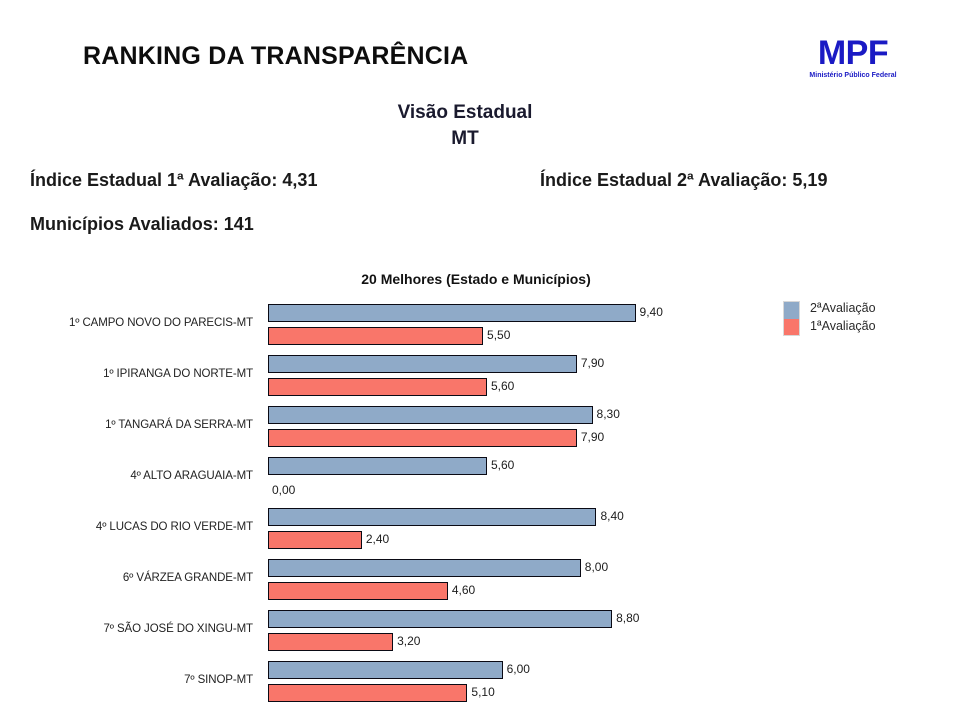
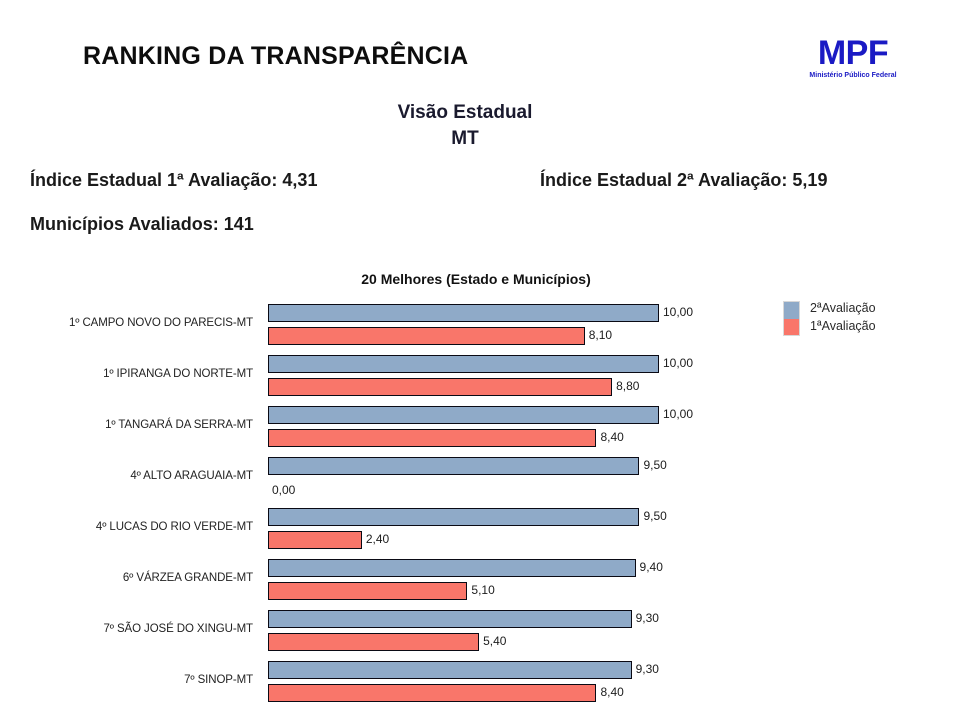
2ªAvaliação/1º CAMPO NOVO DO PARECIS-MT: 9,40 -> 10,00
1ªAvaliação/1º CAMPO NOVO DO PARECIS-MT: 5,50 -> 8,10
2ªAvaliação/1º IPIRANGA DO NORTE-MT: 7,90 -> 10,00
1ªAvaliação/1º IPIRANGA DO NORTE-MT: 5,60 -> 8,80
2ªAvaliação/1º TANGARÁ DA SERRA-MT: 8,30 -> 10,00
1ªAvaliação/1º TANGARÁ DA SERRA-MT: 7,90 -> 8,40
2ªAvaliação/4º ALTO ARAGUAIA-MT: 5,60 -> 9,50
2ªAvaliação/4º LUCAS DO RIO VERDE-MT: 8,40 -> 9,50
2ªAvaliação/6º VÁRZEA GRANDE-MT: 8,00 -> 9,40
1ªAvaliação/6º VÁRZEA GRANDE-MT: 4,60 -> 5,10
2ªAvaliação/7º SÃO JOSÉ DO XINGU-MT: 8,80 -> 9,30
1ªAvaliação/7º SÃO JOSÉ DO XINGU-MT: 3,20 -> 5,40
2ªAvaliação/7º SINOP-MT: 6,00 -> 9,30
1ªAvaliação/7º SINOP-MT: 5,10 -> 8,40
